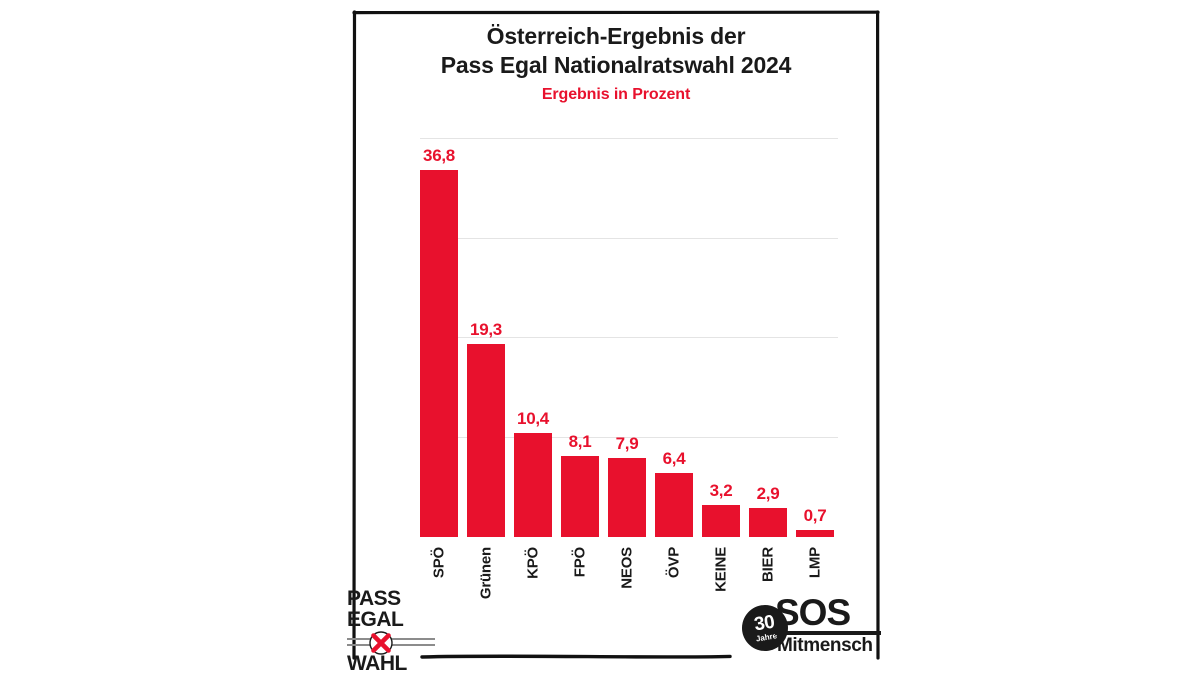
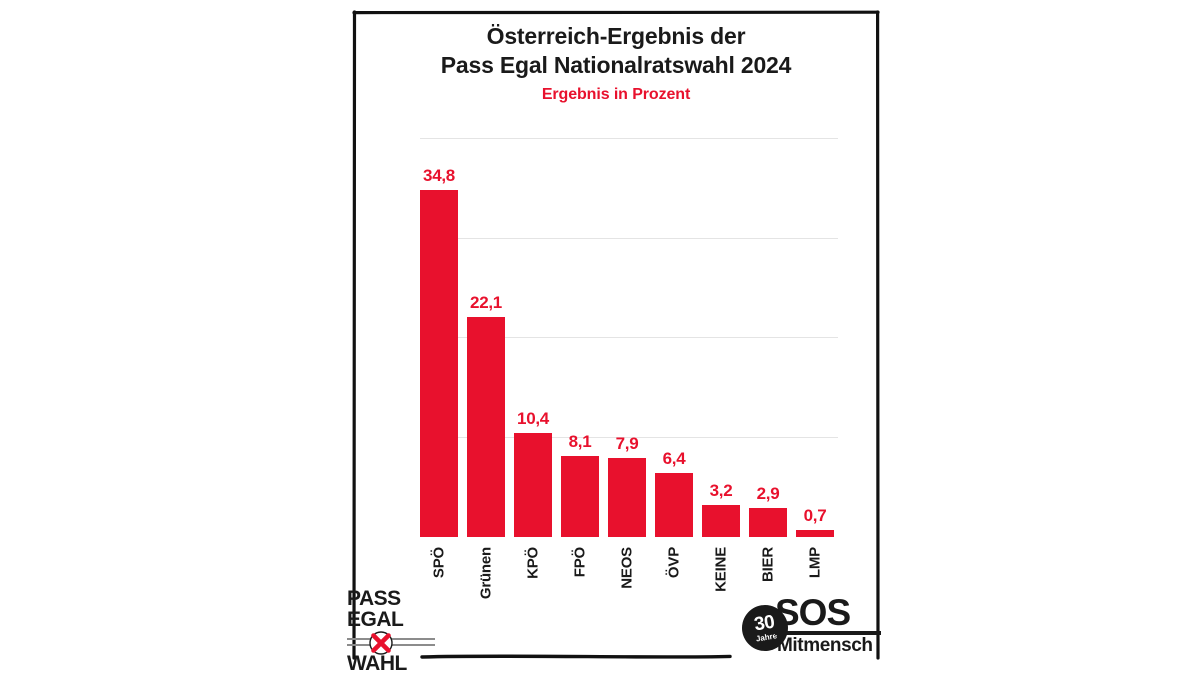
SPÖ: 36,8 -> 34,8
Grünen: 19,3 -> 22,1
